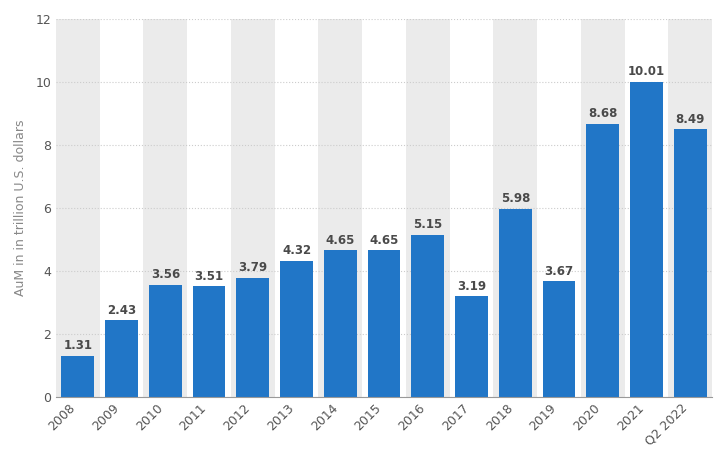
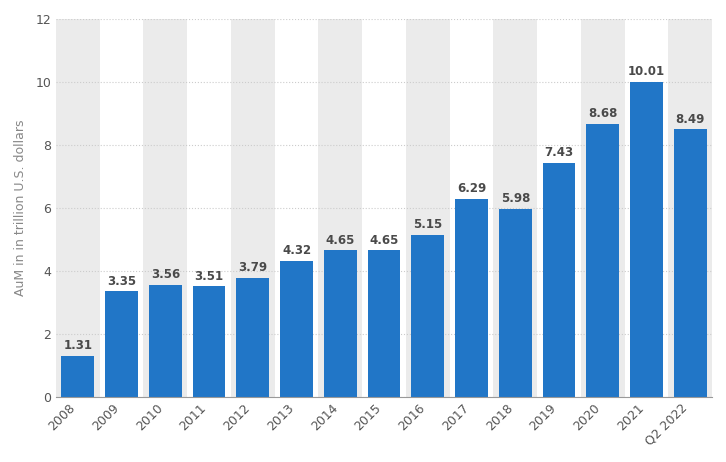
2009: 2.43 -> 3.35
2017: 3.19 -> 6.29
2019: 3.67 -> 7.43
